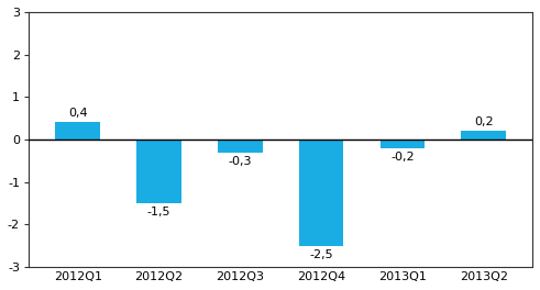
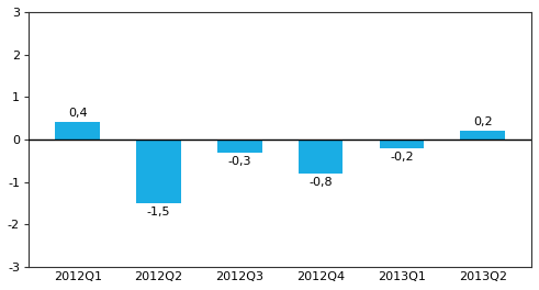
2012Q4: -2,5 -> -0,8
